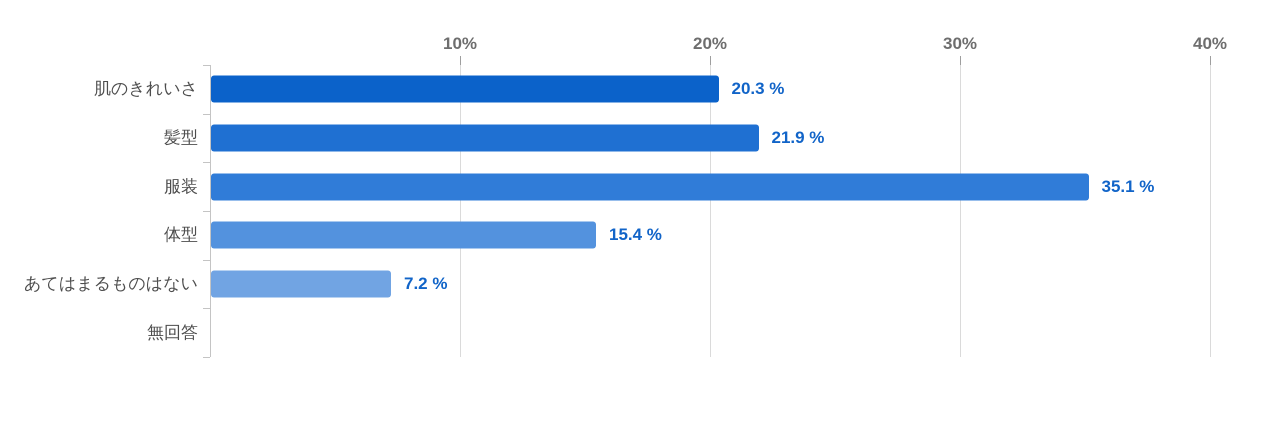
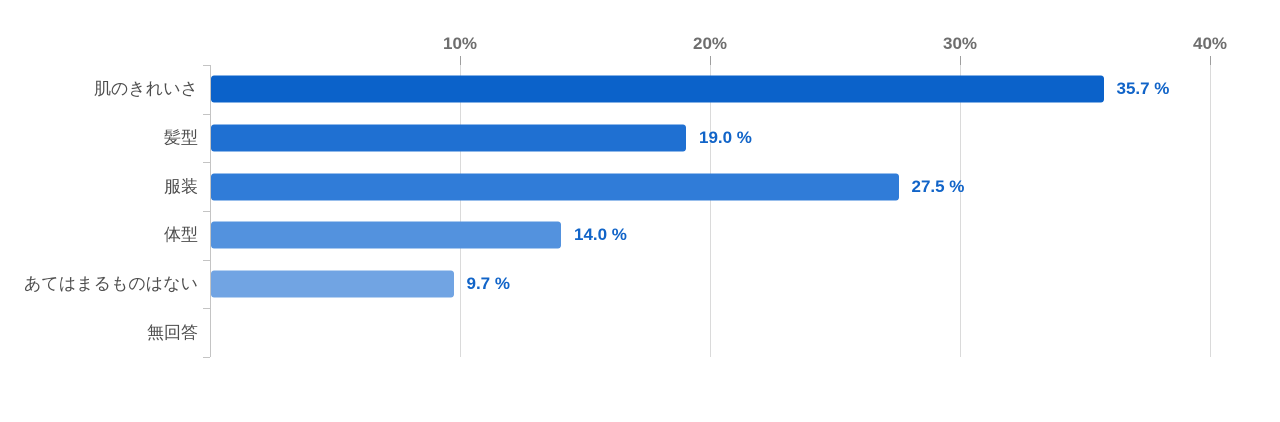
肌のきれいさ: 20.3 -> 35.7
髪型: 21.9 -> 19.0
服装: 35.1 -> 27.5
体型: 15.4 -> 14.0
あてはまるものはない: 7.2 -> 9.7
